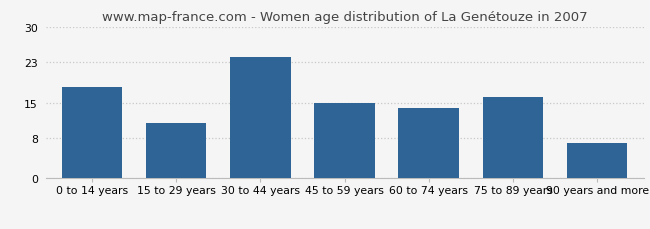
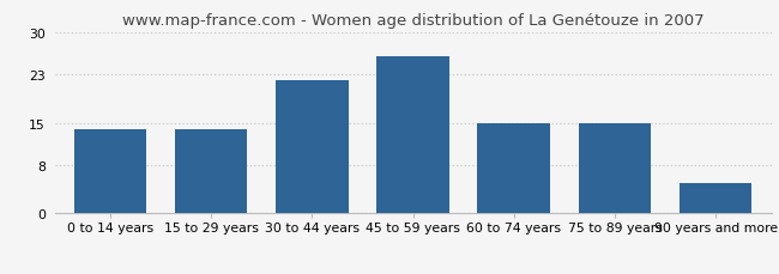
0 to 14 years: 18 -> 14
15 to 29 years: 11 -> 14
30 to 44 years: 24 -> 22
45 to 59 years: 15 -> 26
60 to 74 years: 14 -> 15
75 to 89 years: 16 -> 15
90 years and more: 7 -> 5
